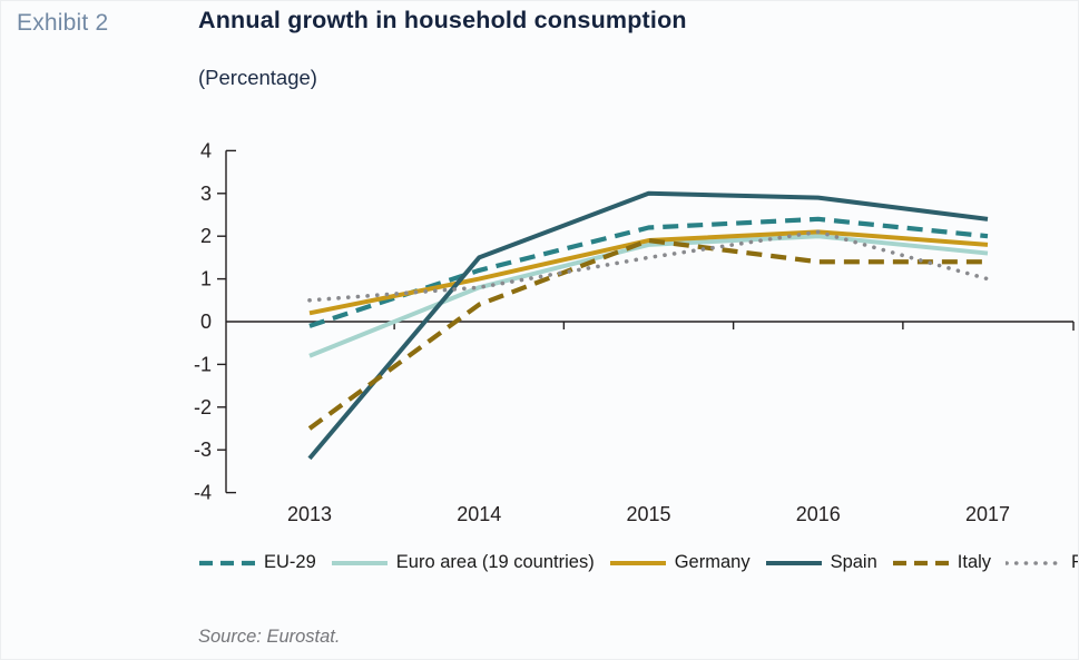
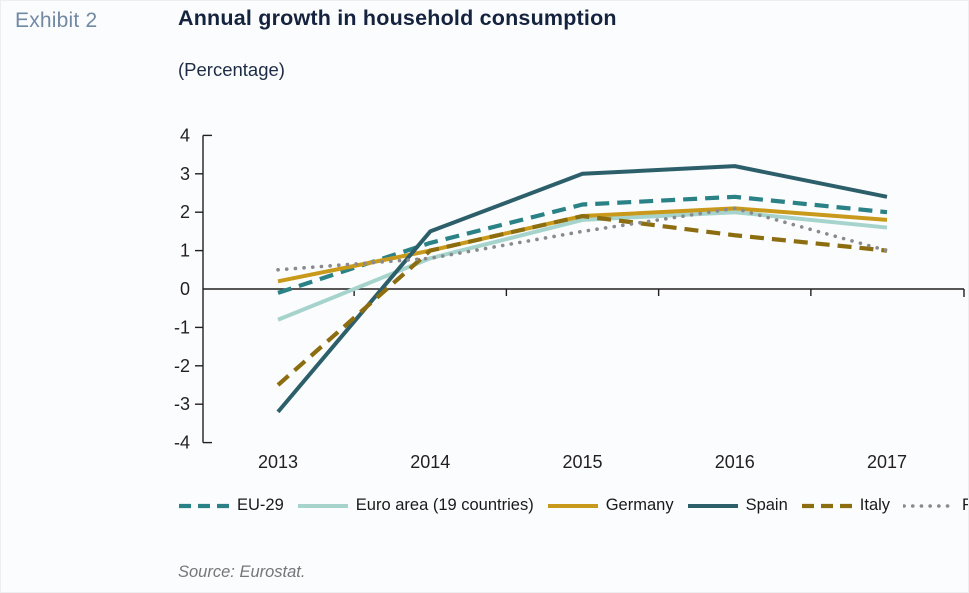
Italy/2014: 0.4 -> 1.0
Spain/2016: 2.9 -> 3.2
Italy/2017: 1.4 -> 1.0
